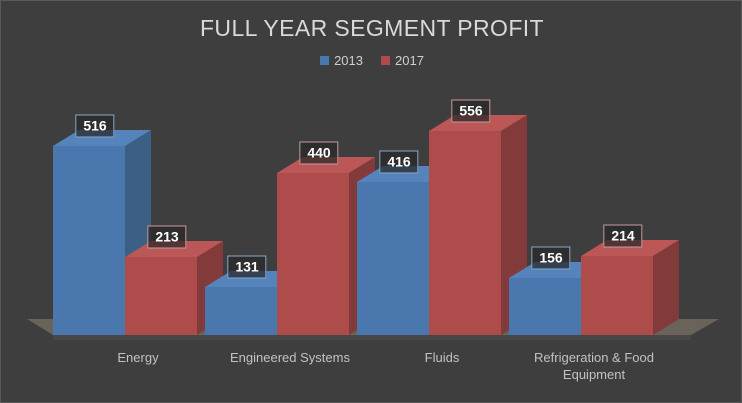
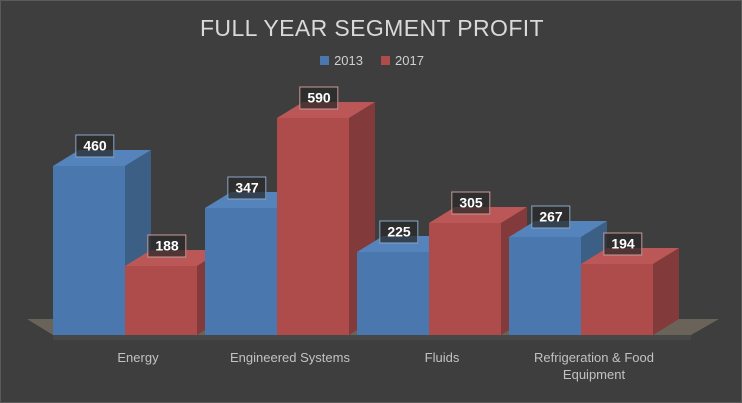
2013/Energy: 516 -> 460
2017/Energy: 213 -> 188
2013/Engineered Systems: 131 -> 347
2017/Engineered Systems: 440 -> 590
2013/Fluids: 416 -> 225
2017/Fluids: 556 -> 305
2013/Refrigeration & Food Equipment: 156 -> 267
2017/Refrigeration & Food Equipment: 214 -> 194
